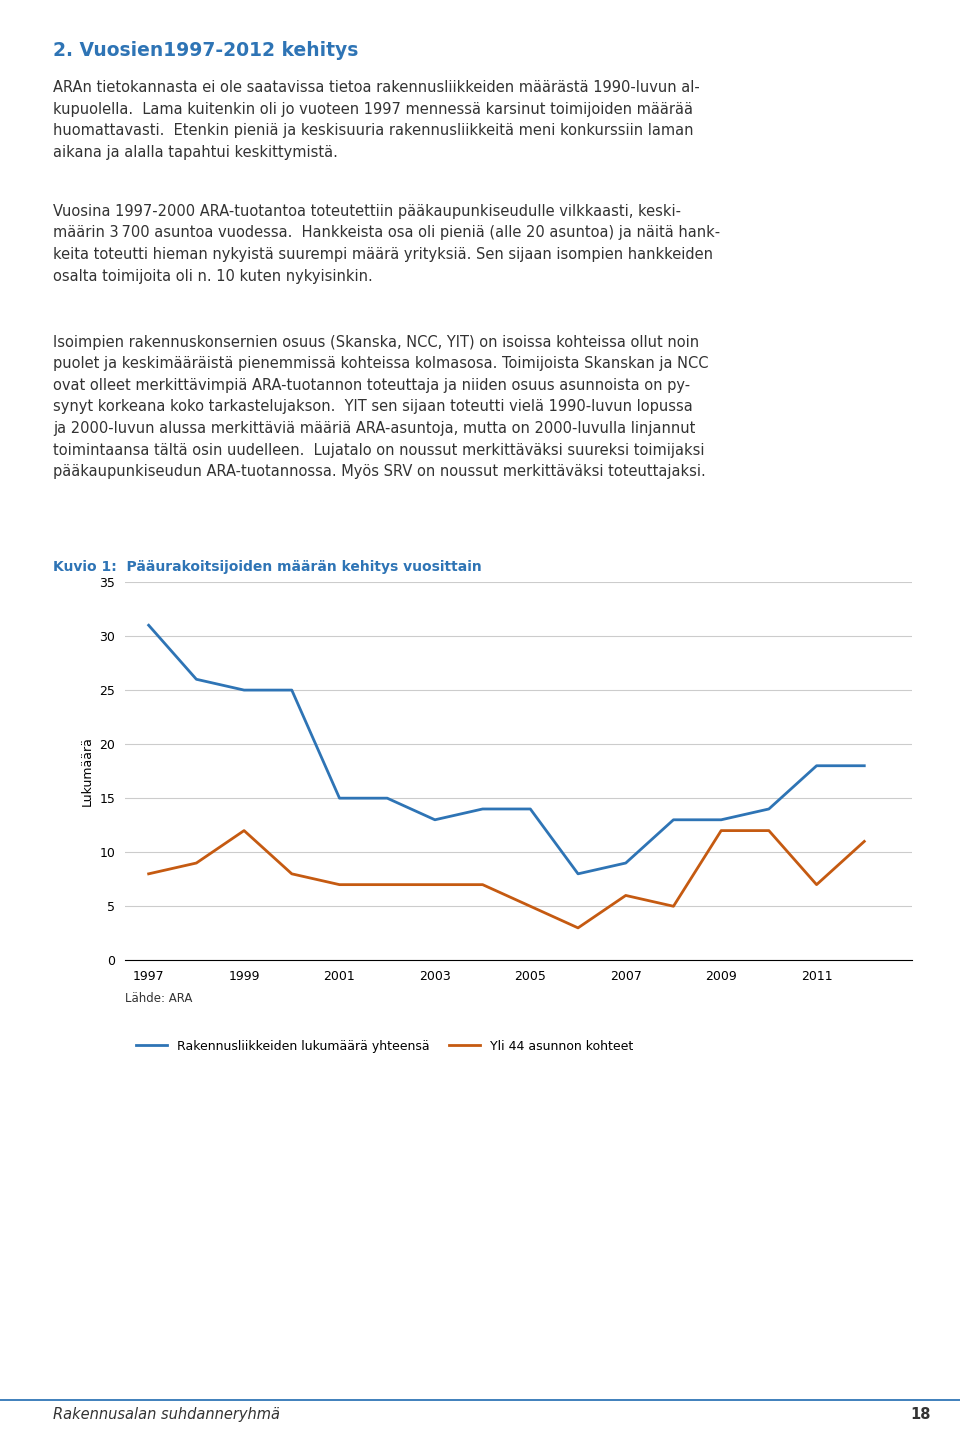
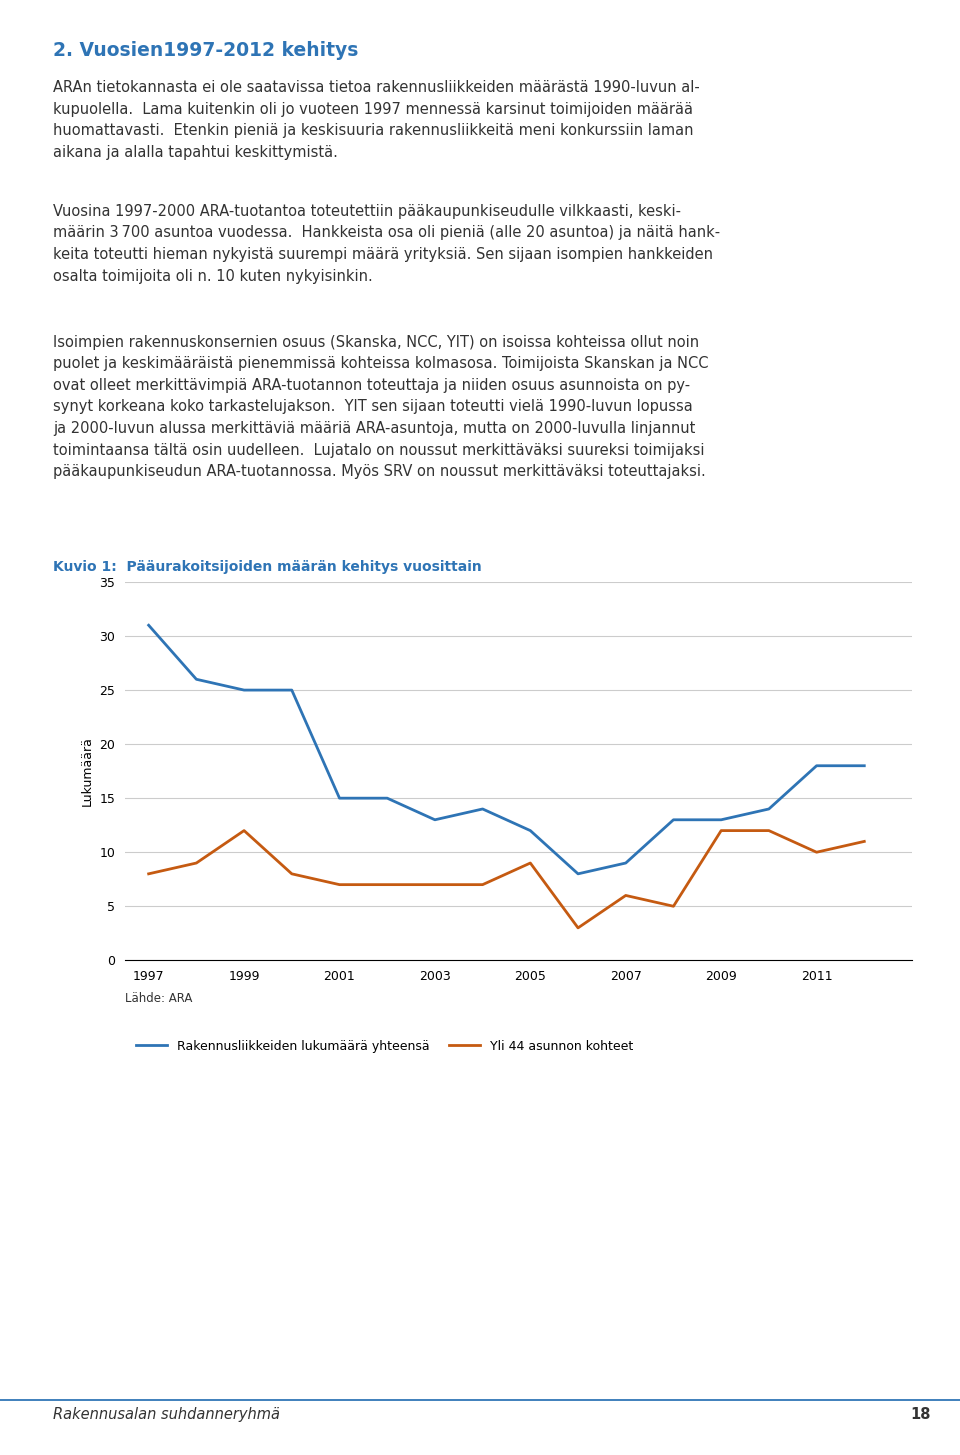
Rakennusliikkeiden lukumäärä yhteensä/2005: 14 -> 12
Yli 44 asunnon kohteet/2005: 5 -> 9
Yli 44 asunnon kohteet/2011: 7 -> 10
